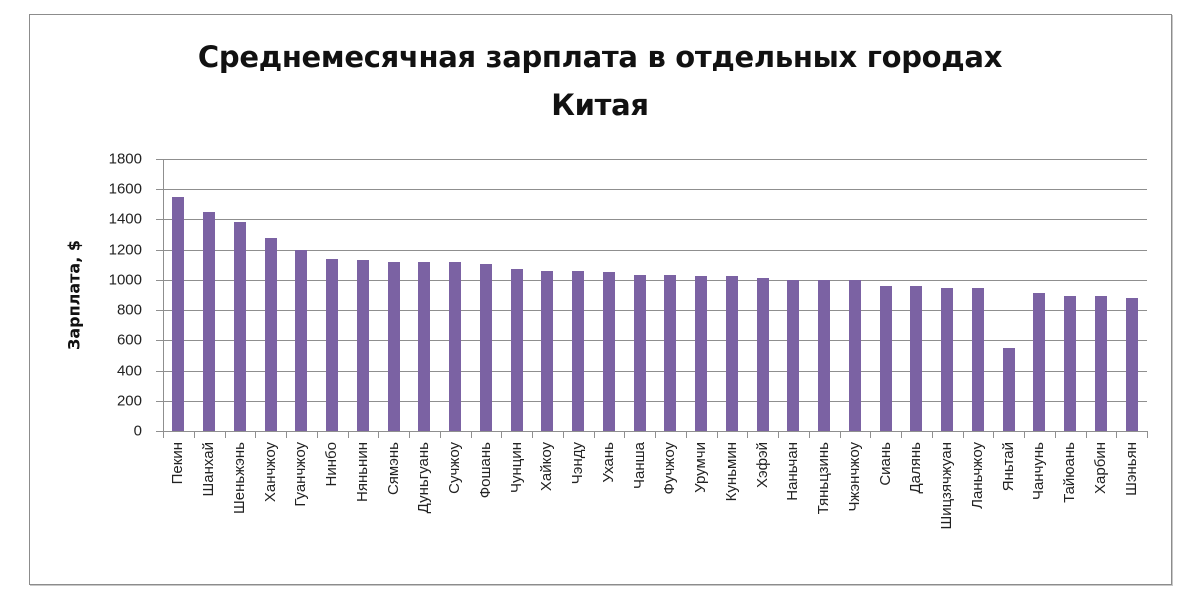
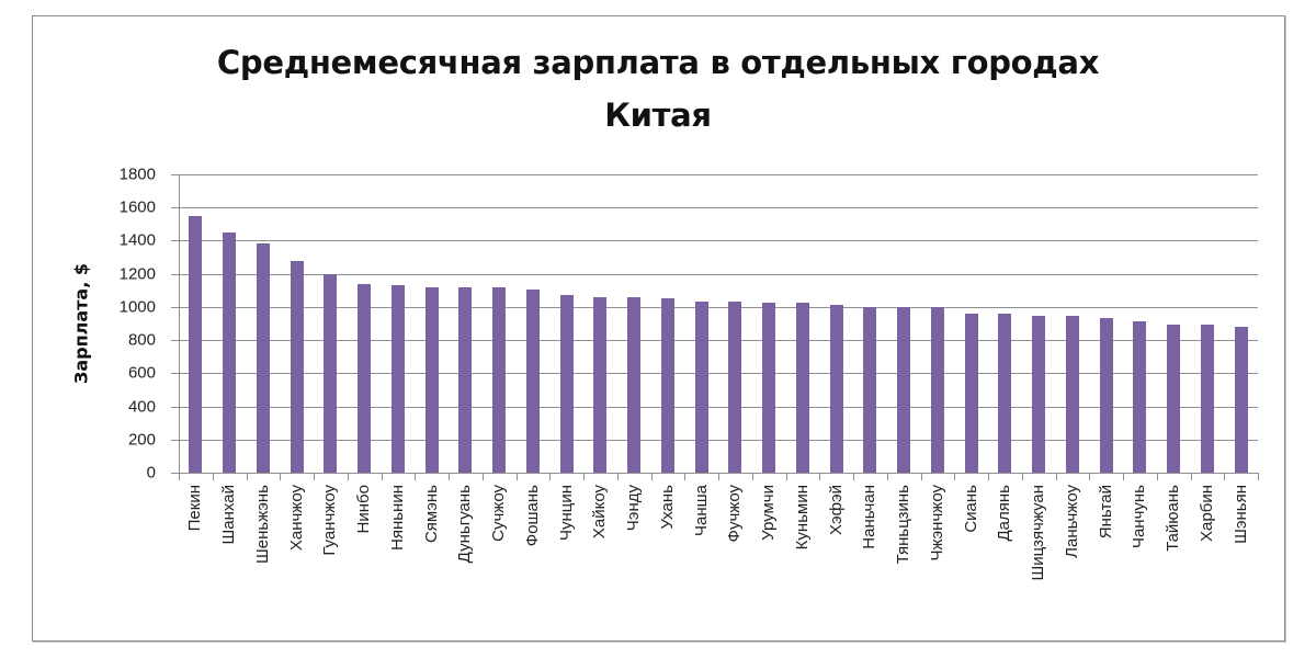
Яньтай: 550 -> 930
